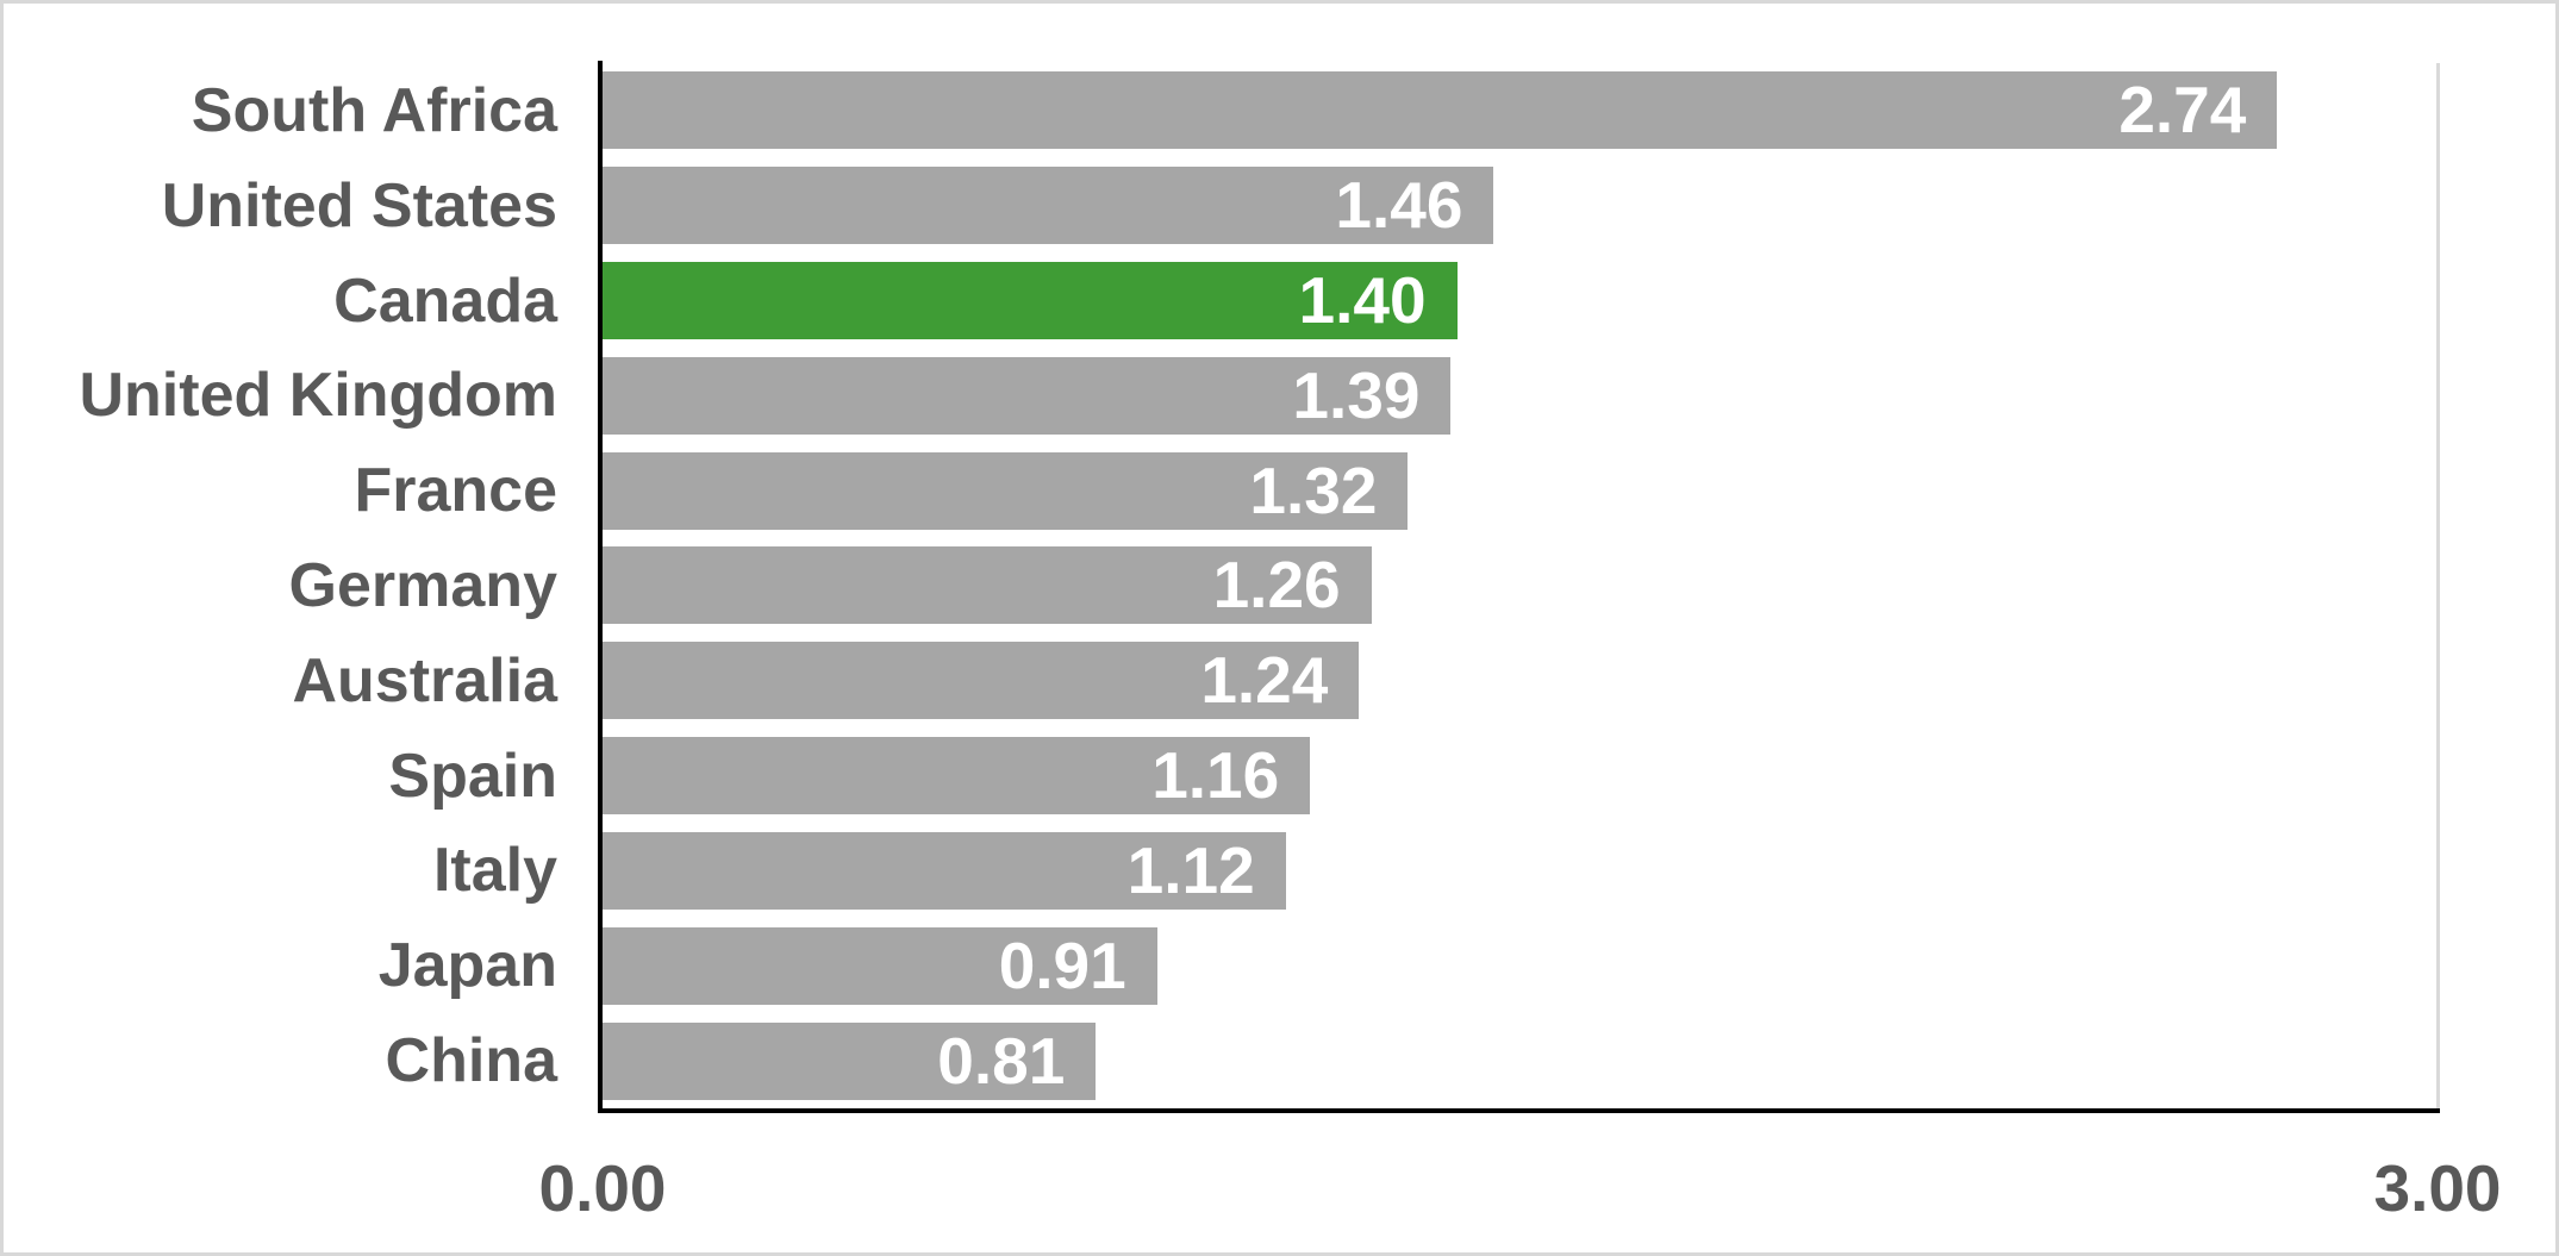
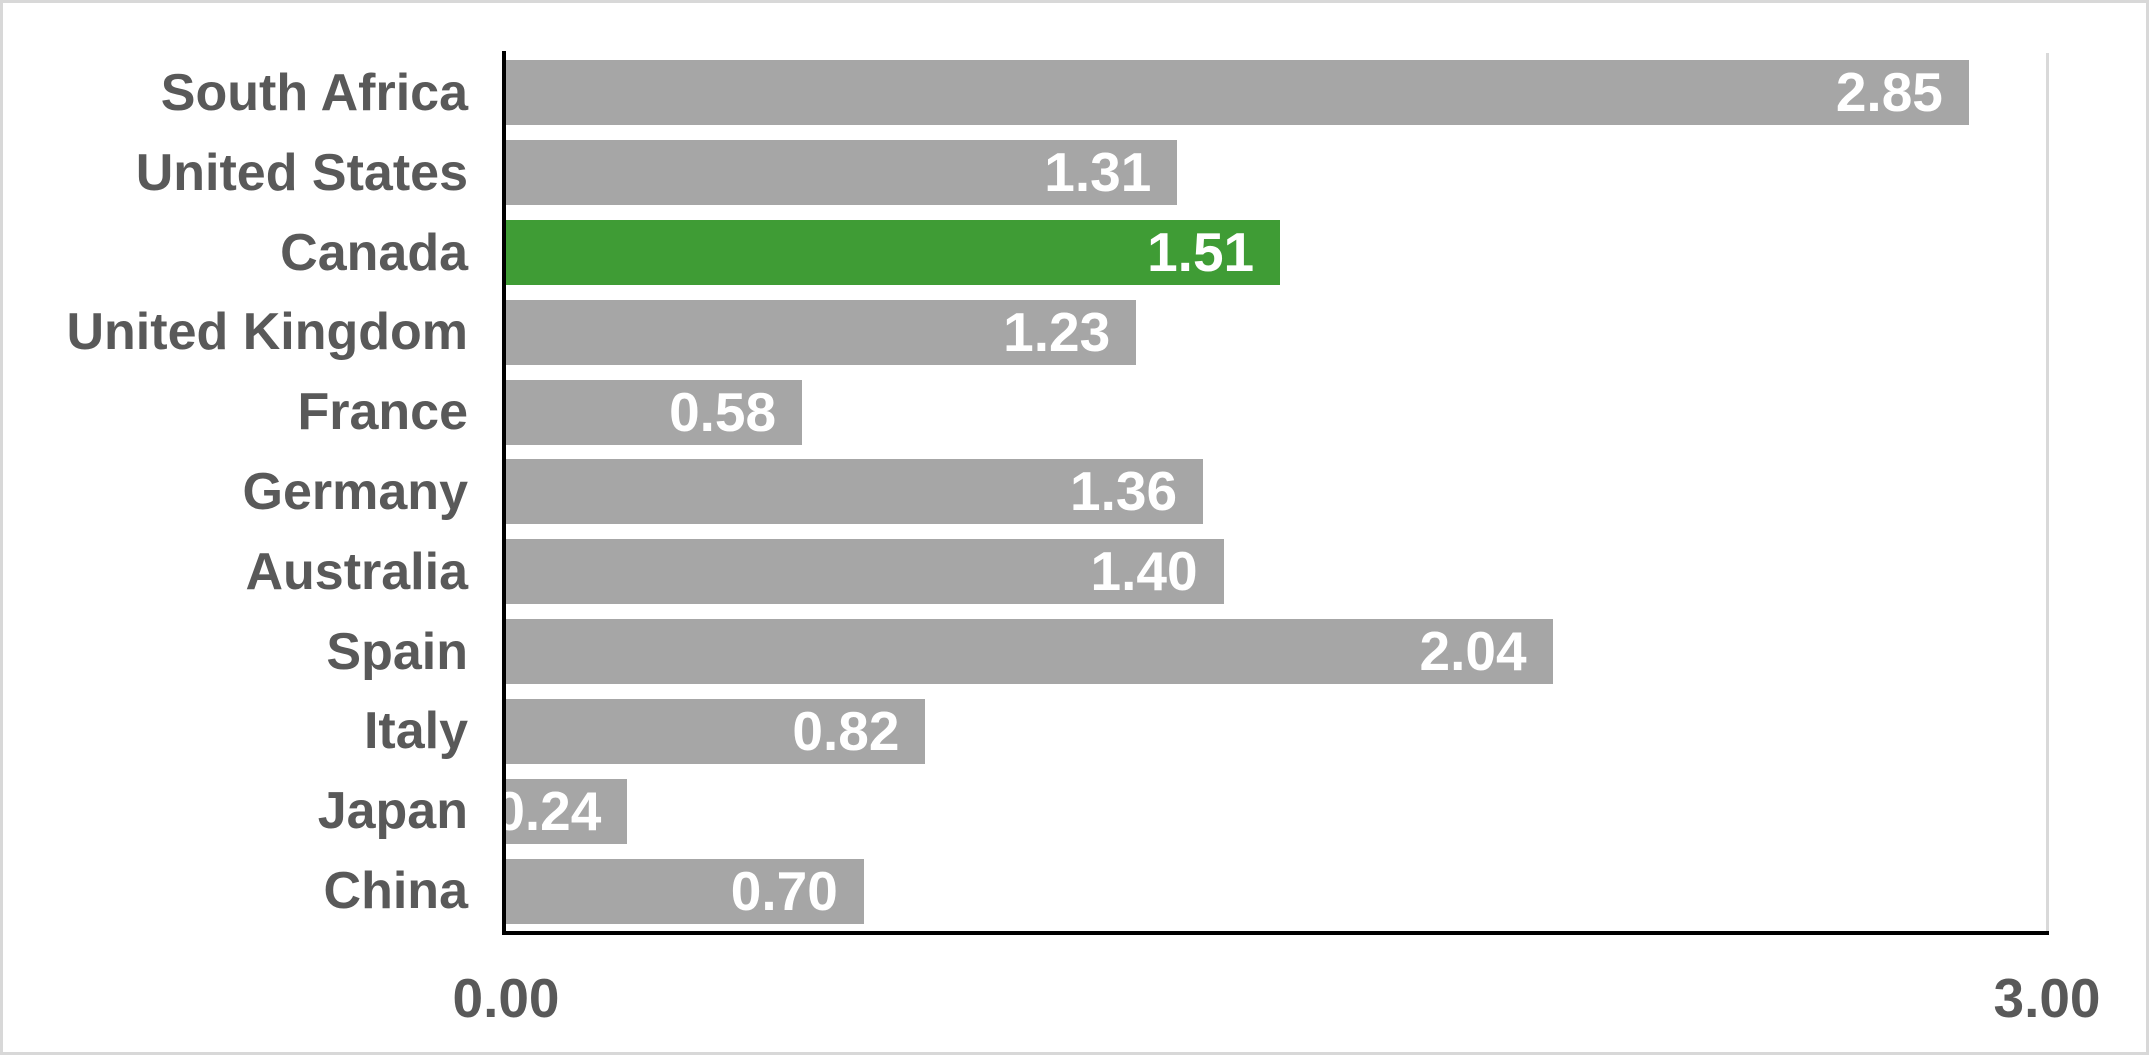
South Africa: 2.74 -> 2.85
United States: 1.46 -> 1.31
Canada: 1.40 -> 1.51
United Kingdom: 1.39 -> 1.23
France: 1.32 -> 0.58
Germany: 1.26 -> 1.36
Australia: 1.24 -> 1.40
Spain: 1.16 -> 2.04
Italy: 1.12 -> 0.82
Japan: 0.91 -> 0.24
China: 0.81 -> 0.70
